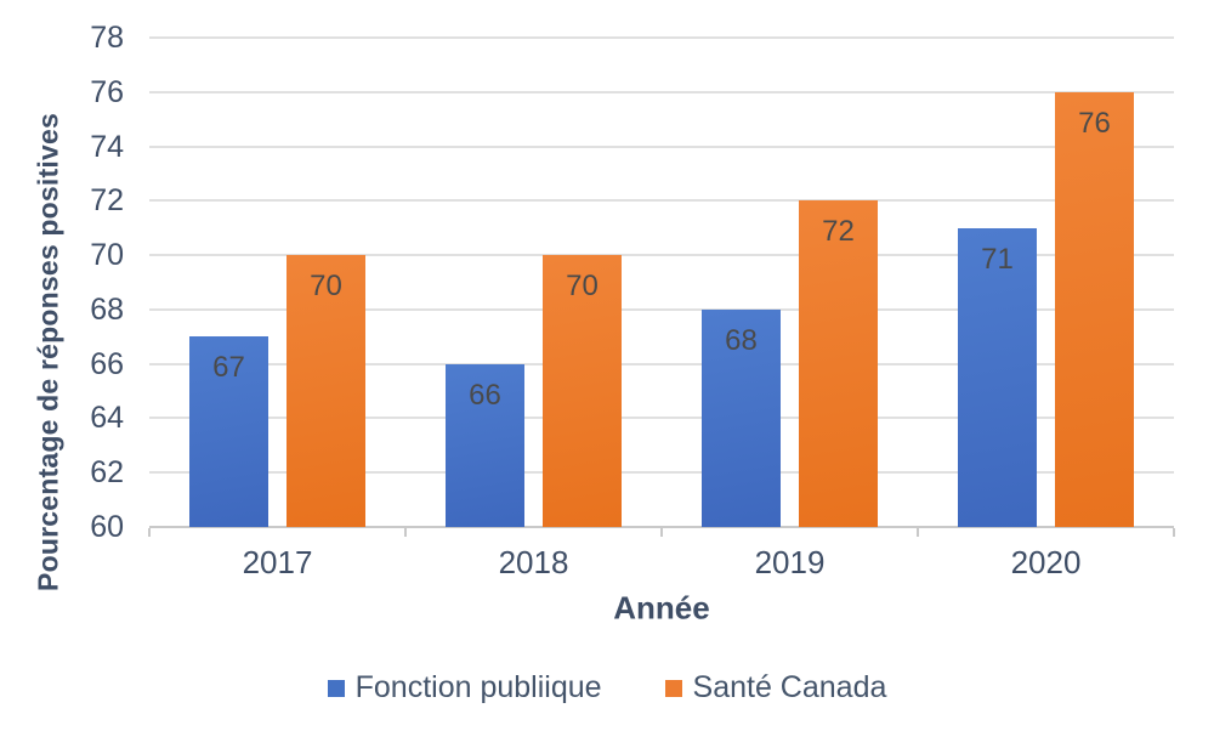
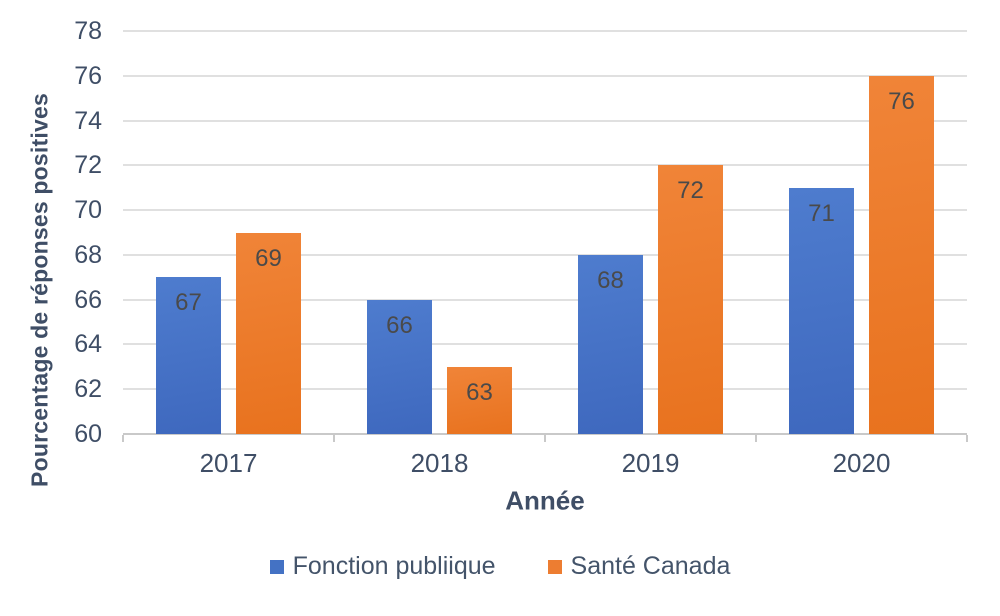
Santé Canada/2017: 70 -> 69
Santé Canada/2018: 70 -> 63
